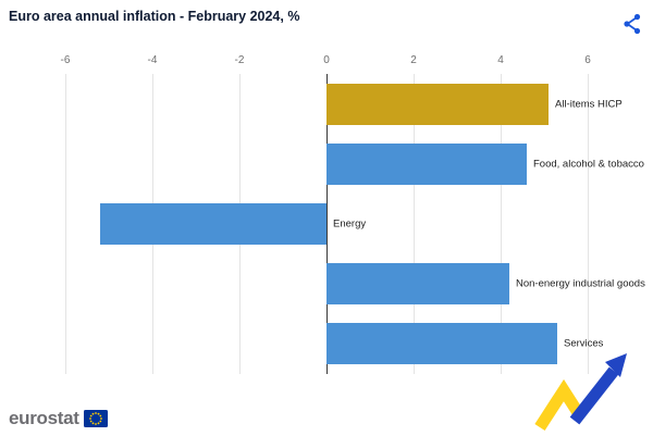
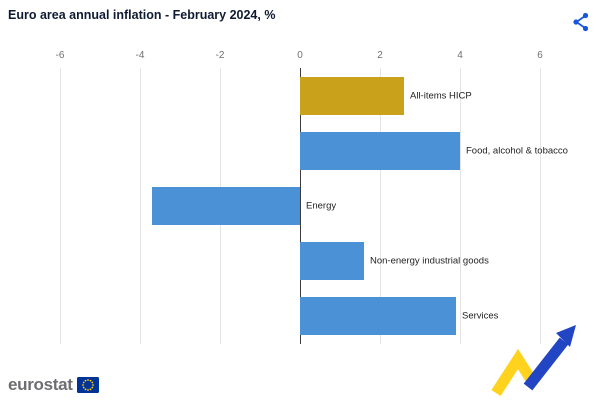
All-items HICP: 5.1 -> 2.6
Food, alcohol & tobacco: 4.6 -> 4.0
Energy: -5.2 -> -3.7
Non-energy industrial goods: 4.2 -> 1.6
Services: 5.3 -> 3.9
